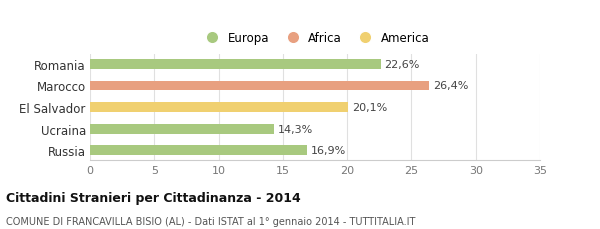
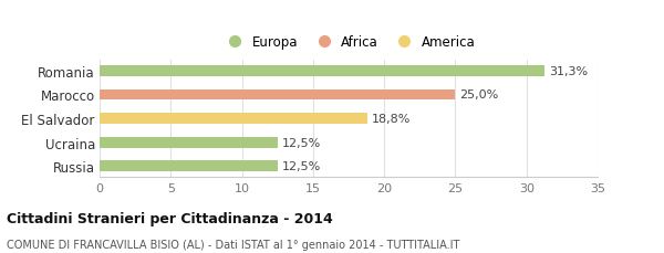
Romania: 22,6% -> 31,3%
Marocco: 26,4% -> 25,0%
El Salvador: 20,1% -> 18,8%
Ucraina: 14,3% -> 12,5%
Russia: 16,9% -> 12,5%
